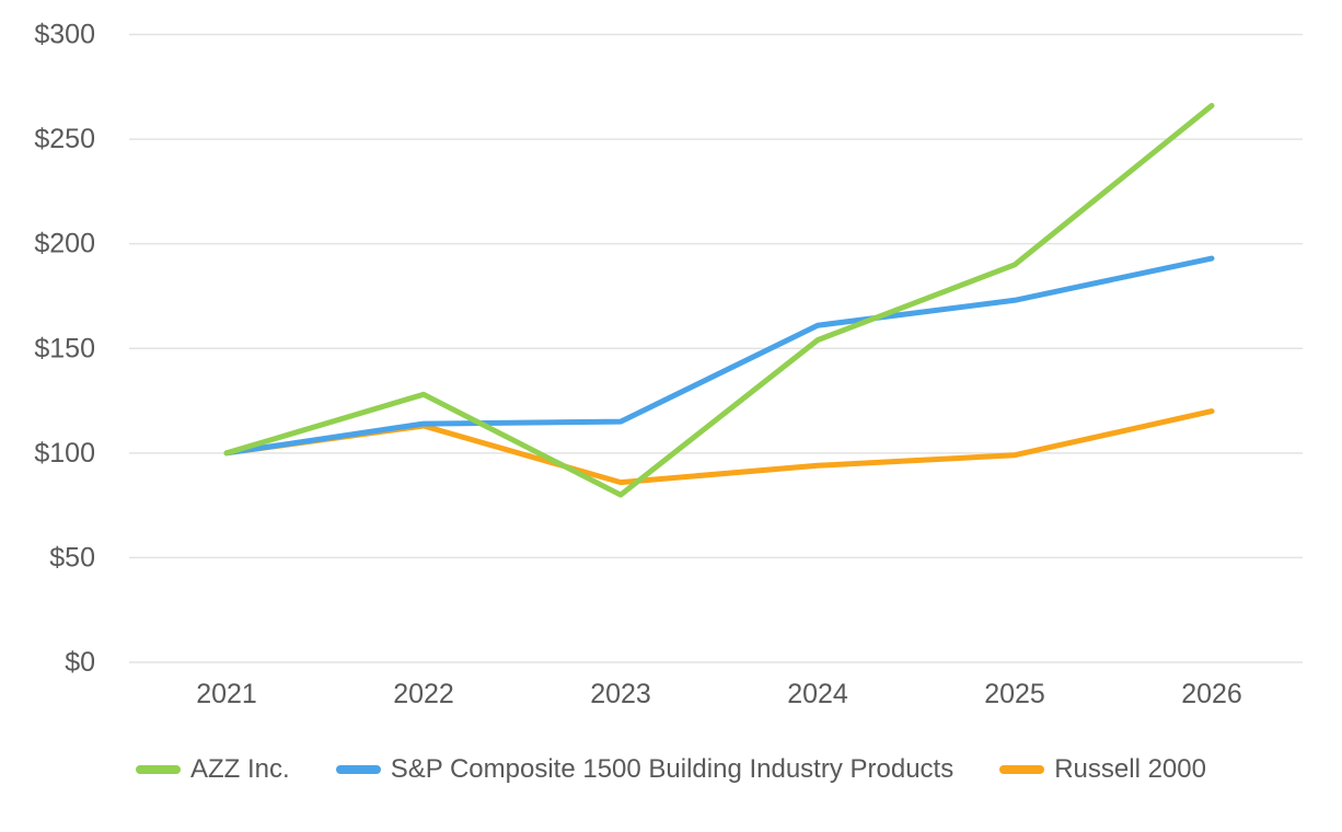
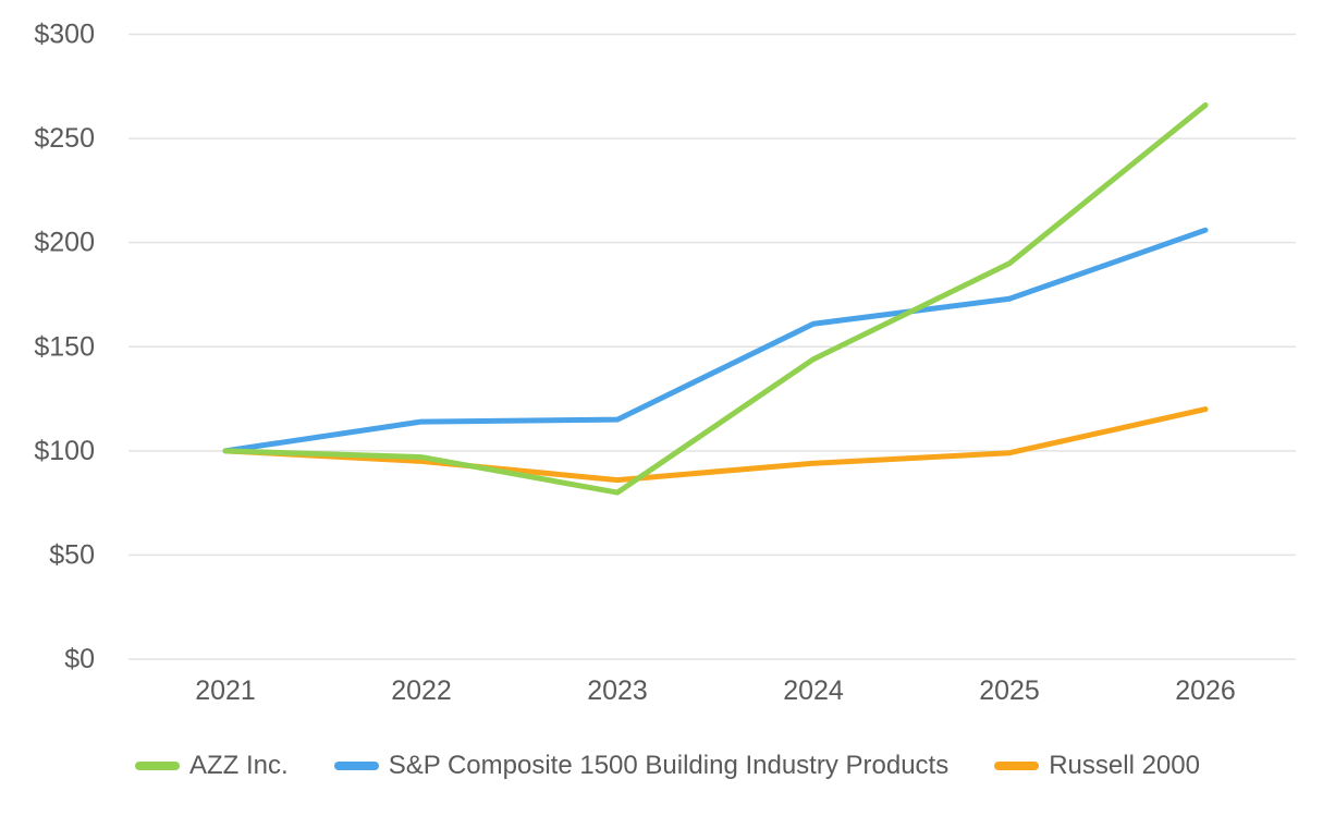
AZZ Inc./2022: $128 -> $97
Russell 2000/2022: $113 -> $95
AZZ Inc./2024: $154 -> $144
S&P Composite 1500 Building Industry Products/2026: $193 -> $206
